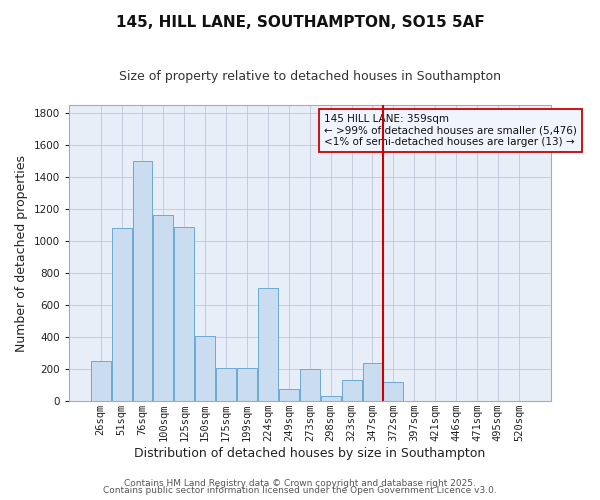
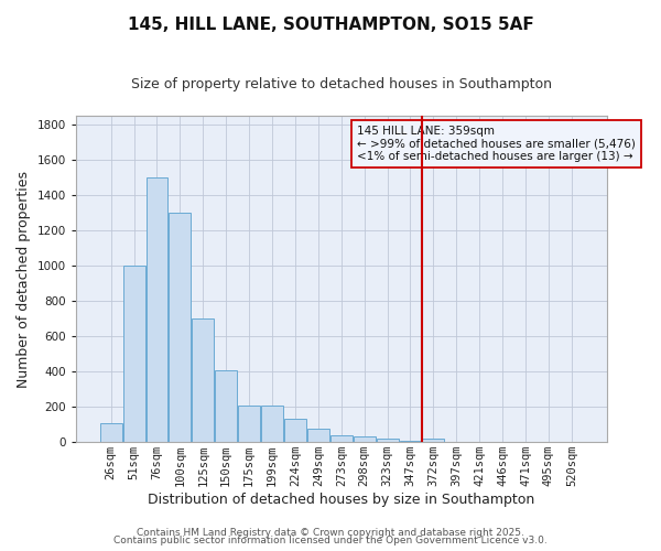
26sqm: 250 -> 110
51sqm: 1080 -> 1000
100sqm: 1160 -> 1300
125sqm: 1090 -> 700
224sqm: 710 -> 140
273sqm: 200 -> 40
323sqm: 130 -> 20
347sqm: 240 -> 10
372sqm: 120 -> 20
